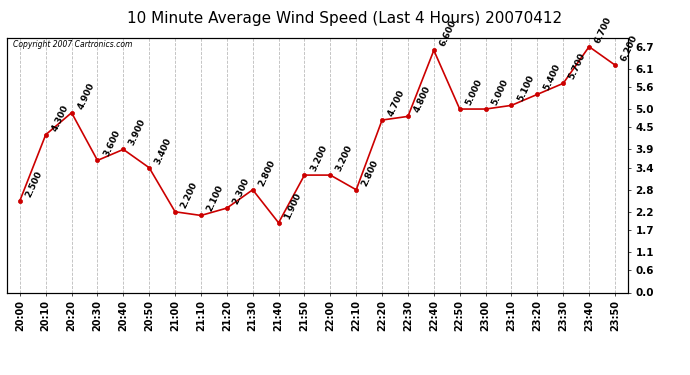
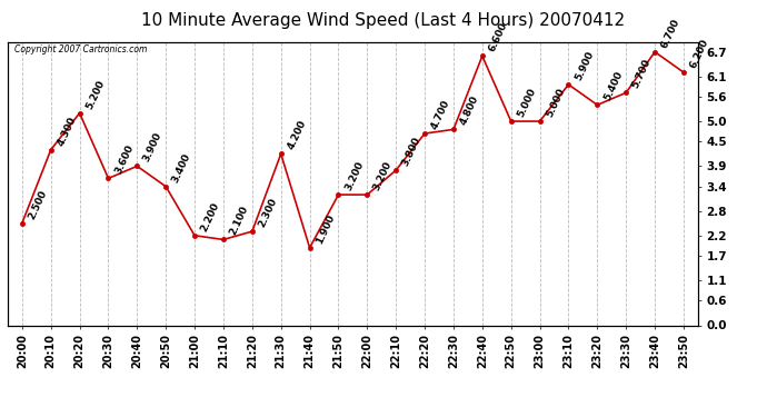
20:20: 4.900 -> 5.200
21:30: 2.800 -> 4.200
22:10: 2.800 -> 3.800
23:10: 5.100 -> 5.900
